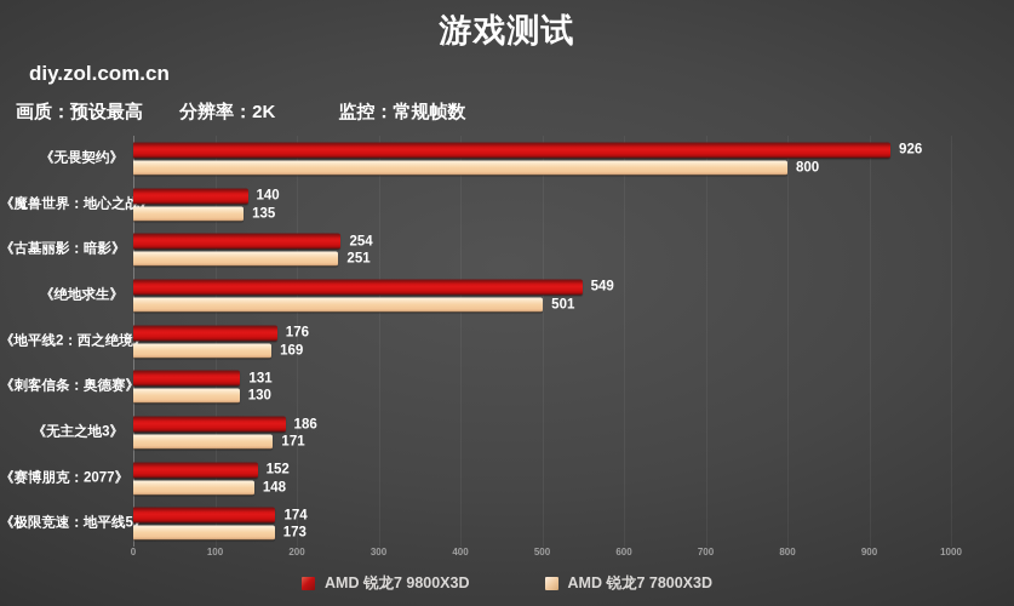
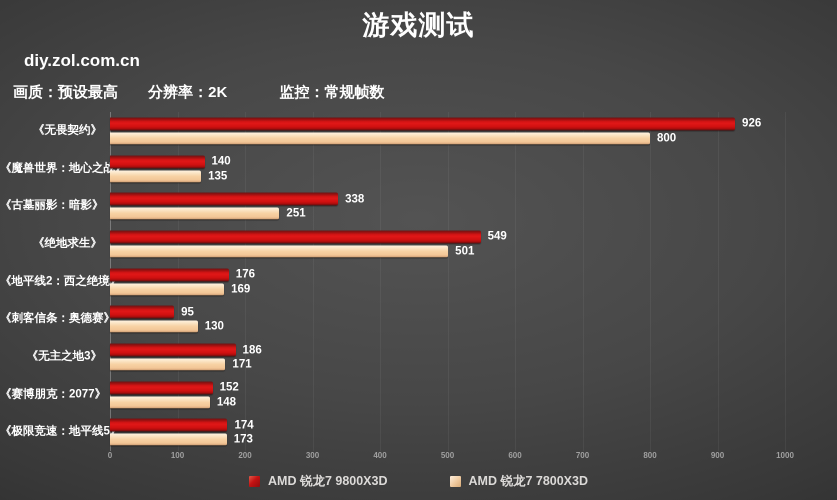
AMD 锐龙7 9800X3D/《古墓丽影：暗影》: 254 -> 338
AMD 锐龙7 9800X3D/《刺客信条：奥德赛》: 131 -> 95
